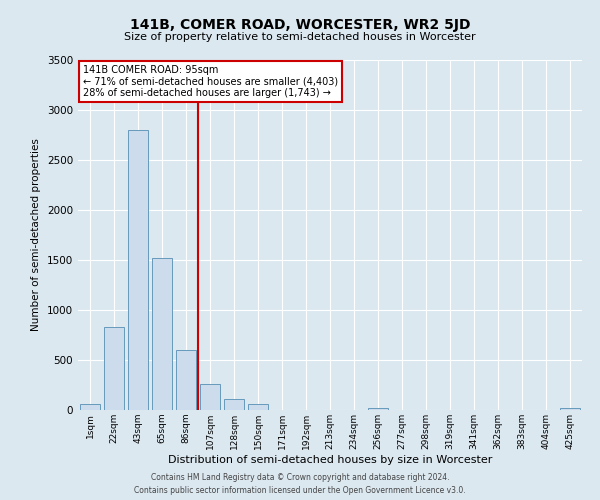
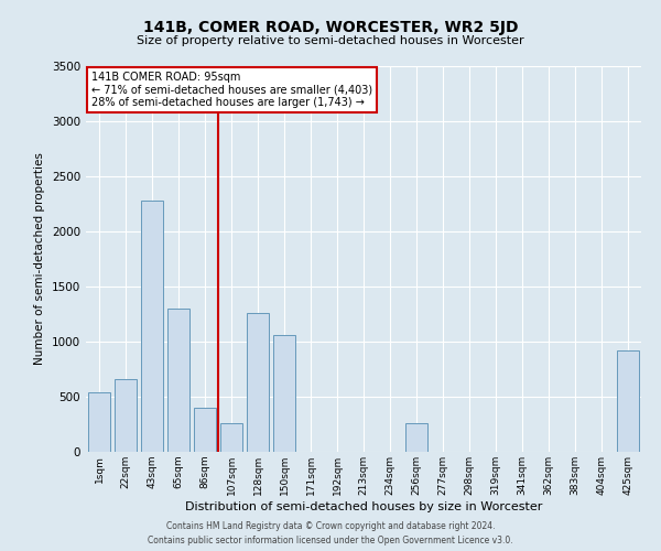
1sqm: 60 -> 540
22sqm: 830 -> 660
43sqm: 2800 -> 2280
65sqm: 1520 -> 1300
86sqm: 600 -> 400
128sqm: 120 -> 1260
150sqm: 60 -> 1060
256sqm: 20 -> 260
425sqm: 20 -> 920
